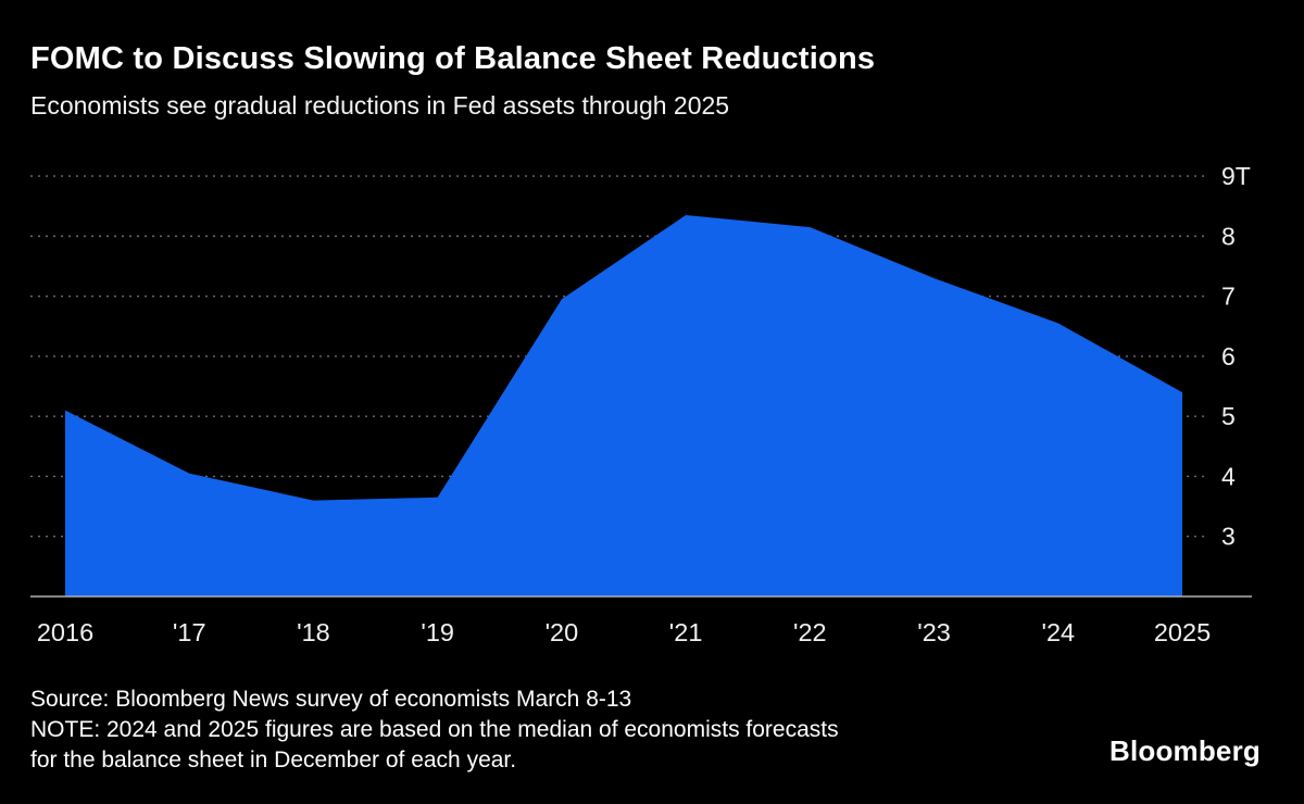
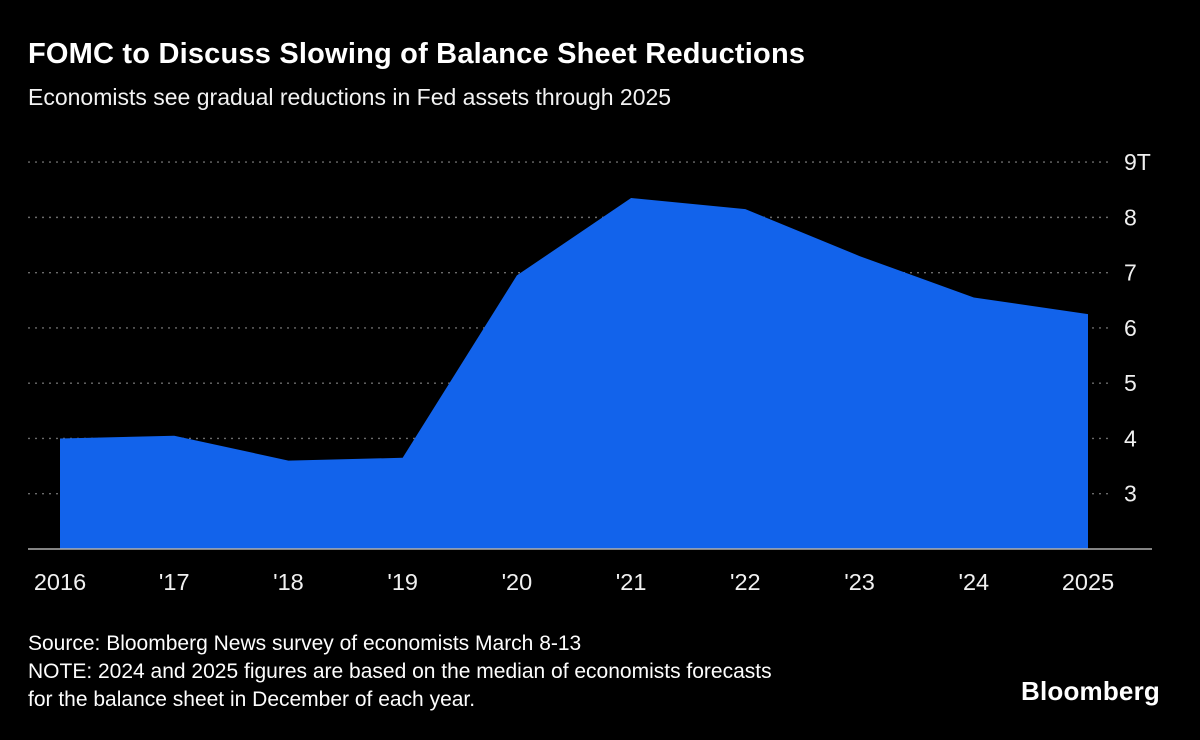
2016: 5.1 -> 4.0
2025: 5.4 -> 6.2
